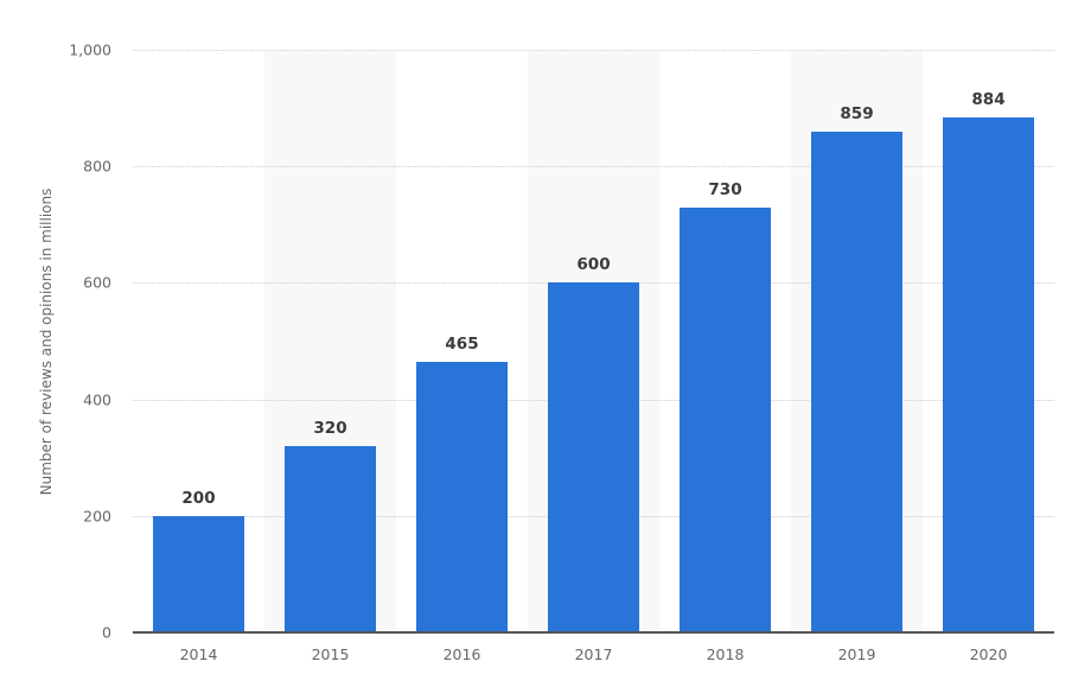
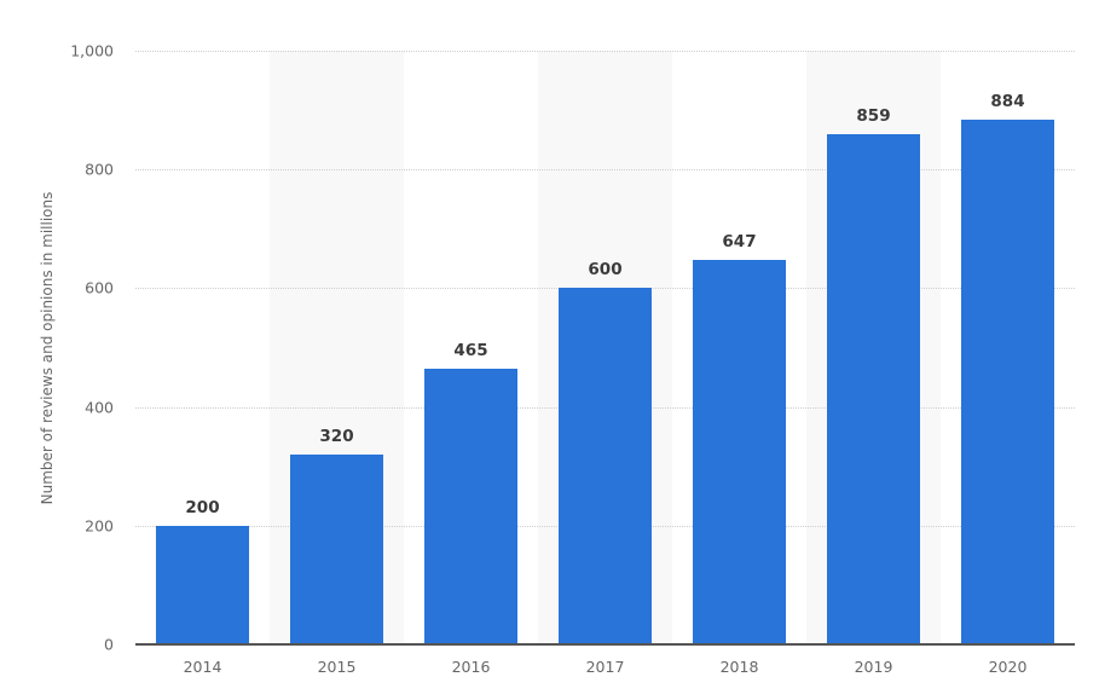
2018: 730 -> 647
